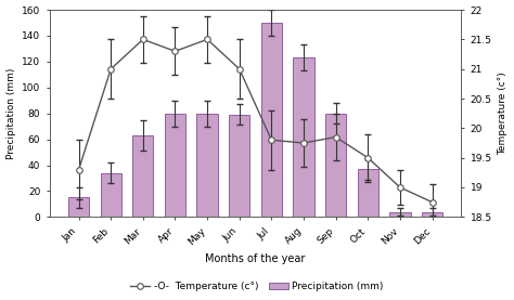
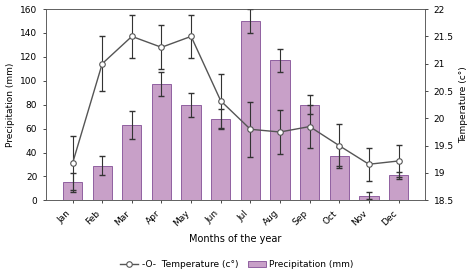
-O- Temperature (c°)/Jan: 19.30 -> 19.18
Precipitation (mm)/Feb: 34 -> 29
Precipitation (mm)/Apr: 80 -> 97
Precipitation (mm)/Jun: 79 -> 68
-O- Temperature (c°)/Jun: 21.00 -> 20.32
Precipitation (mm)/Aug: 123 -> 117
-O- Temperature (c°)/Nov: 19.00 -> 19.16
Precipitation (mm)/Dec: 4 -> 21
-O- Temperature (c°)/Dec: 18.75 -> 19.22
